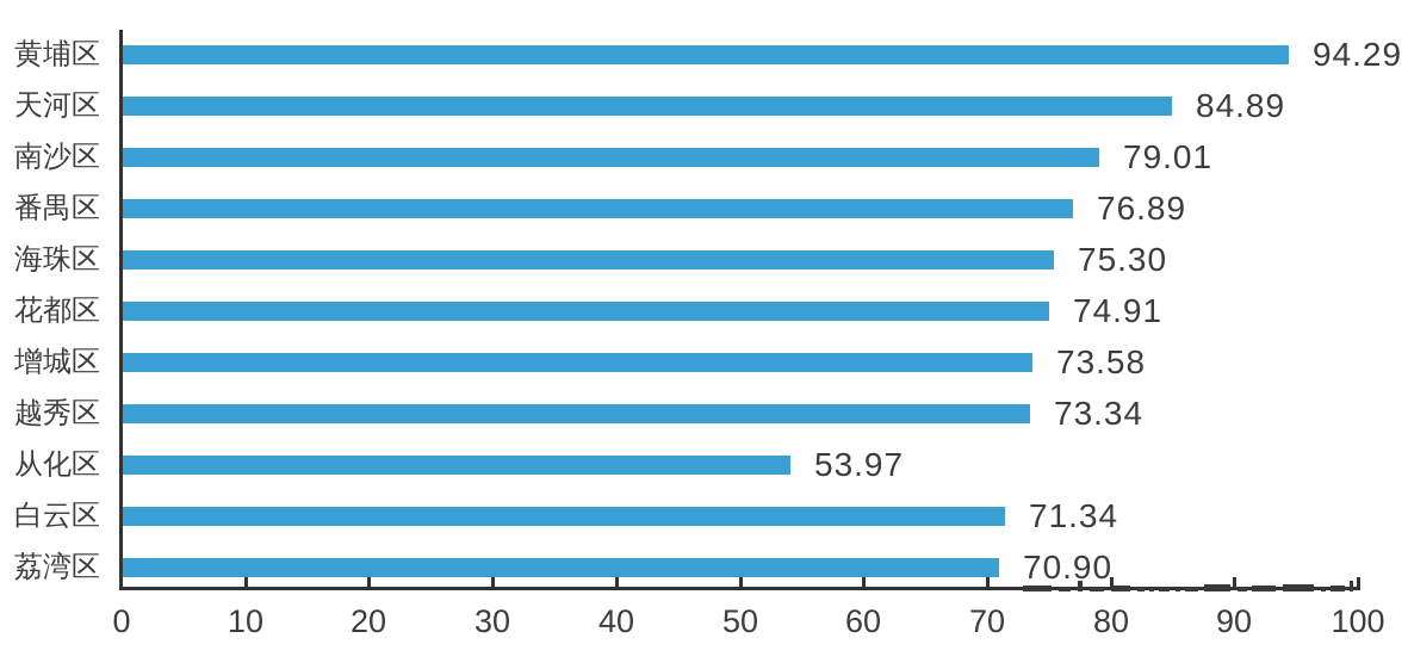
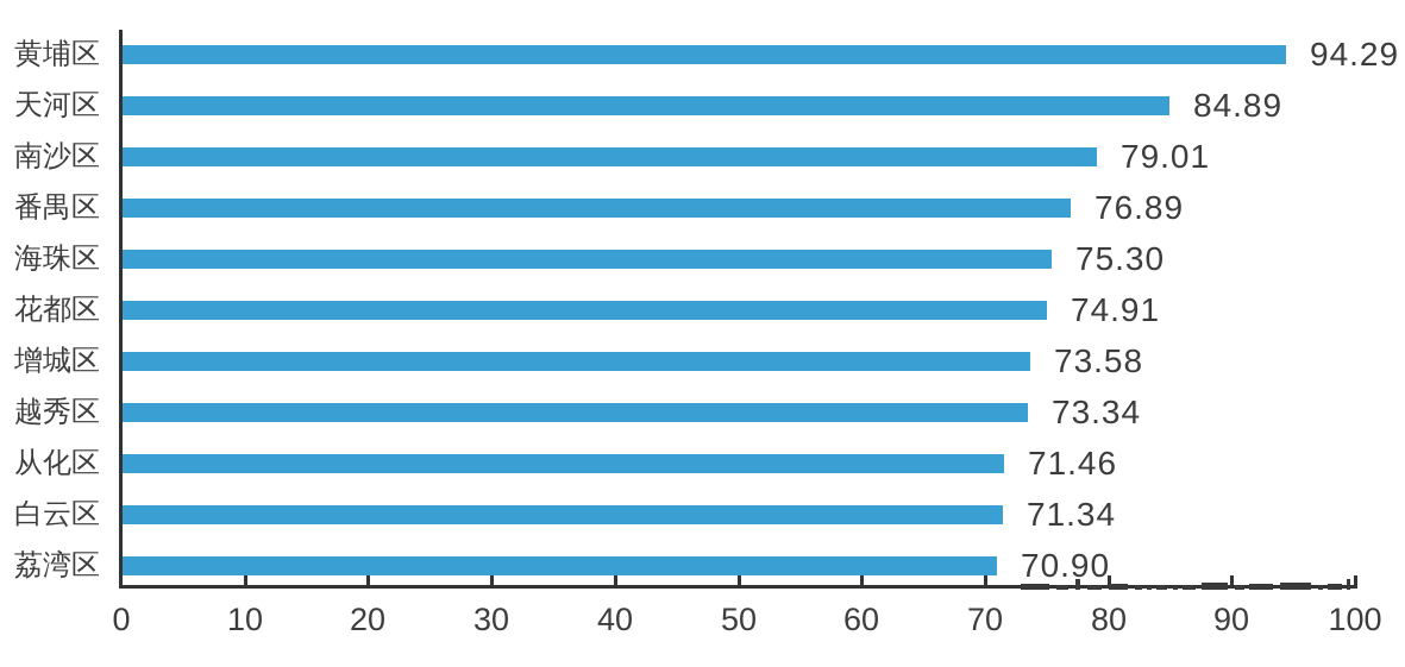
从化区: 53.97 -> 71.46
